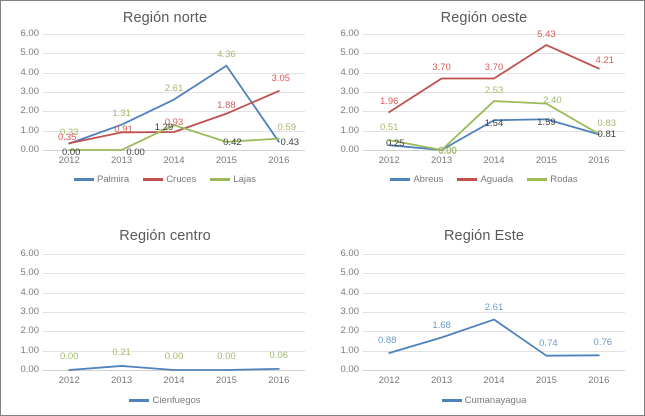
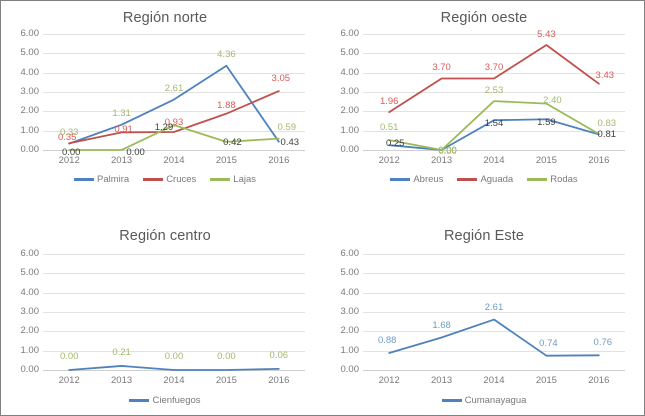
Región oeste/Aguada/2016: 4.21 -> 3.43
